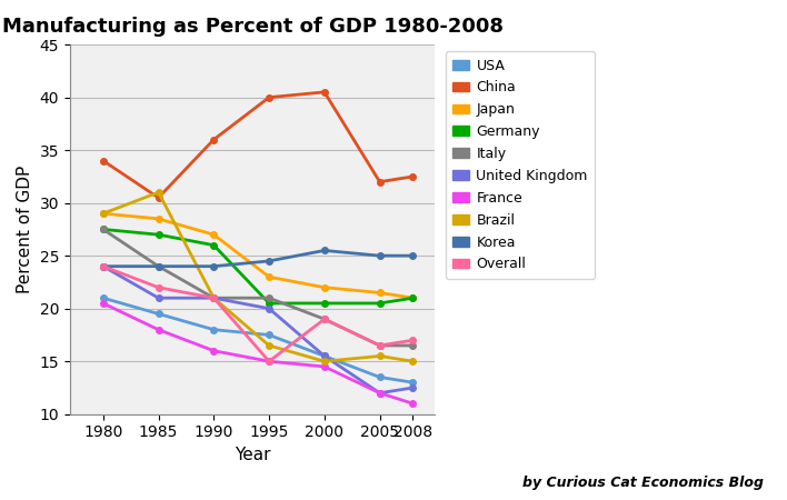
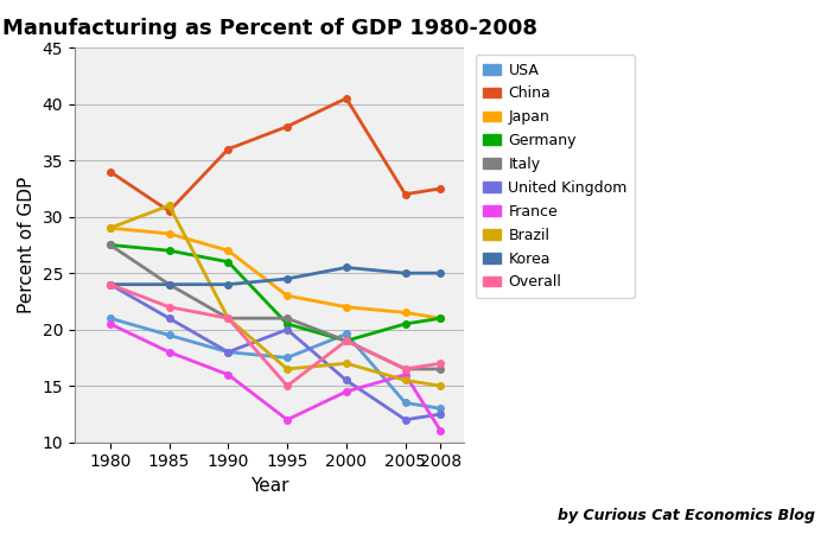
United Kingdom/1990: 21.0 -> 18.0
China/1995: 40.0 -> 38.0
France/1995: 15.0 -> 12.0
USA/2000: 15.5 -> 19.6
Germany/2000: 20.5 -> 19.0
Brazil/2000: 15.0 -> 17.0
France/2005: 12.0 -> 16.0
